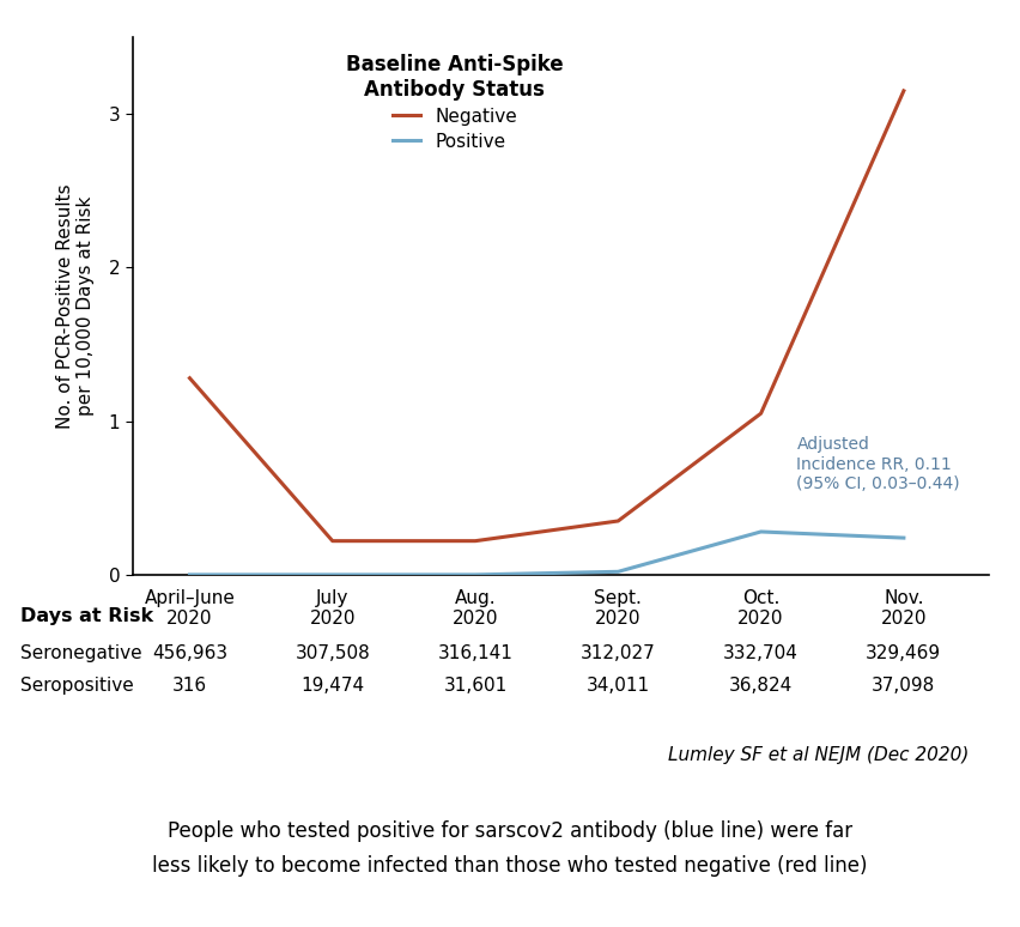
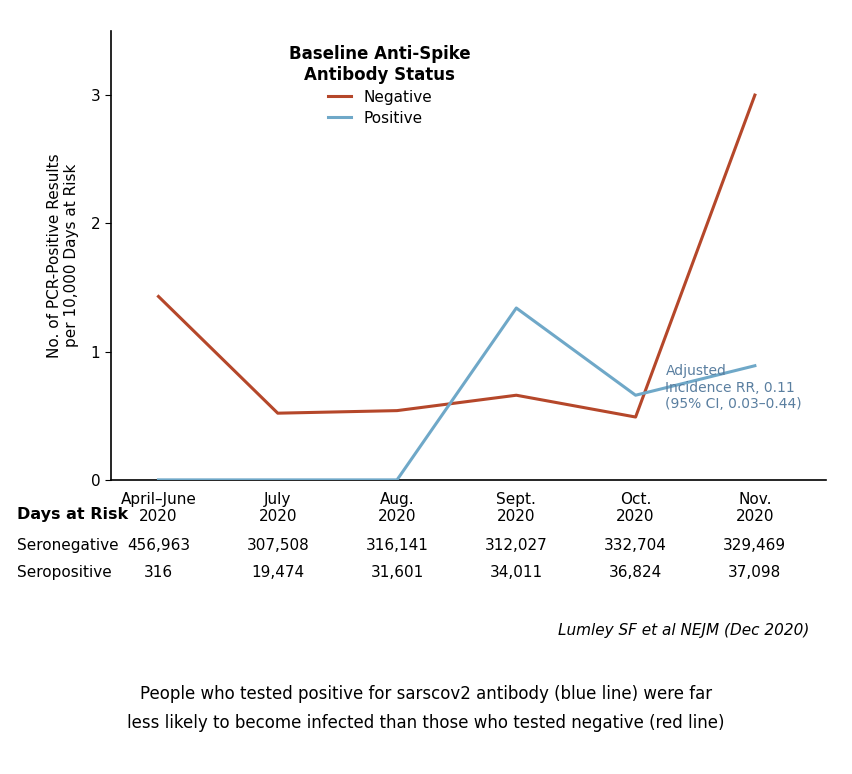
Negative/April–June 2020: 1.28 -> 1.43
Negative/July 2020: 0.22 -> 0.52
Negative/Aug. 2020: 0.22 -> 0.54
Negative/Sept. 2020: 0.35 -> 0.66
Positive/Sept. 2020: 0.02 -> 1.34
Negative/Oct. 2020: 1.05 -> 0.49
Positive/Oct. 2020: 0.28 -> 0.66
Negative/Nov. 2020: 3.15 -> 3.00
Positive/Nov. 2020: 0.24 -> 0.89
